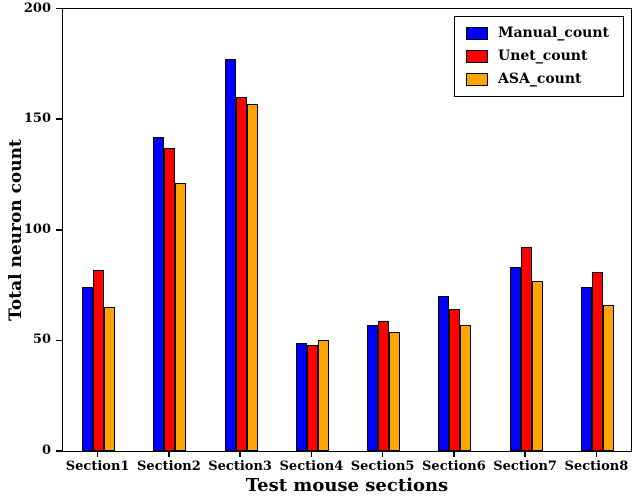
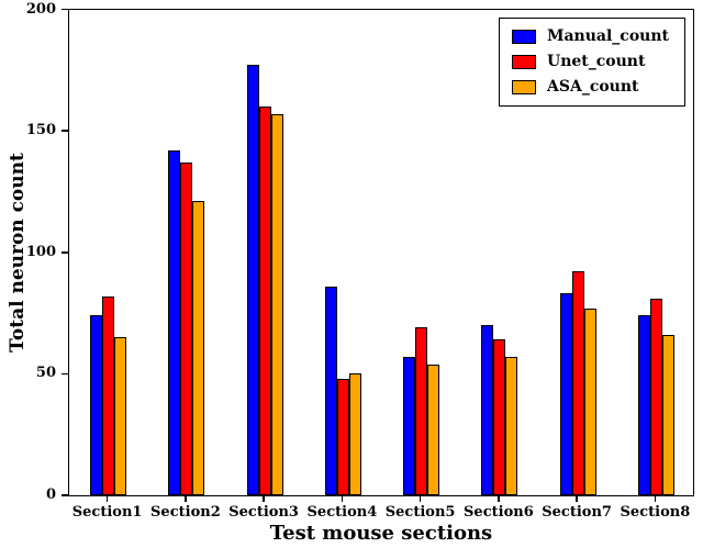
Manual_count/Section4: 49 -> 86
Unet_count/Section5: 59 -> 69
